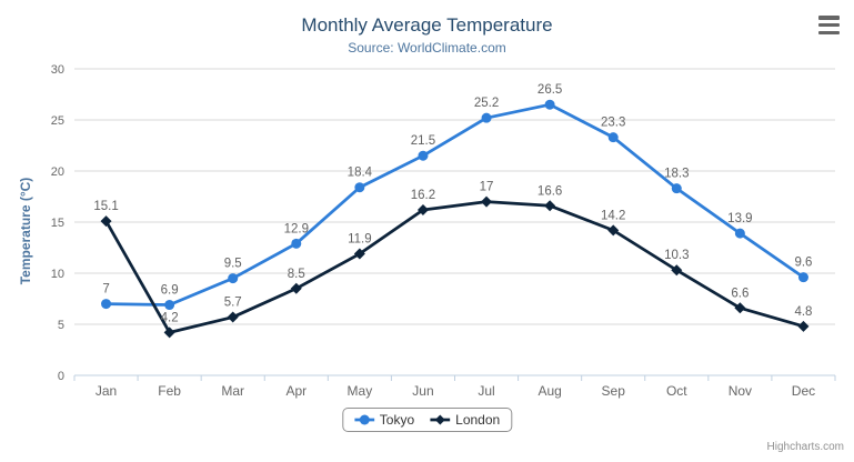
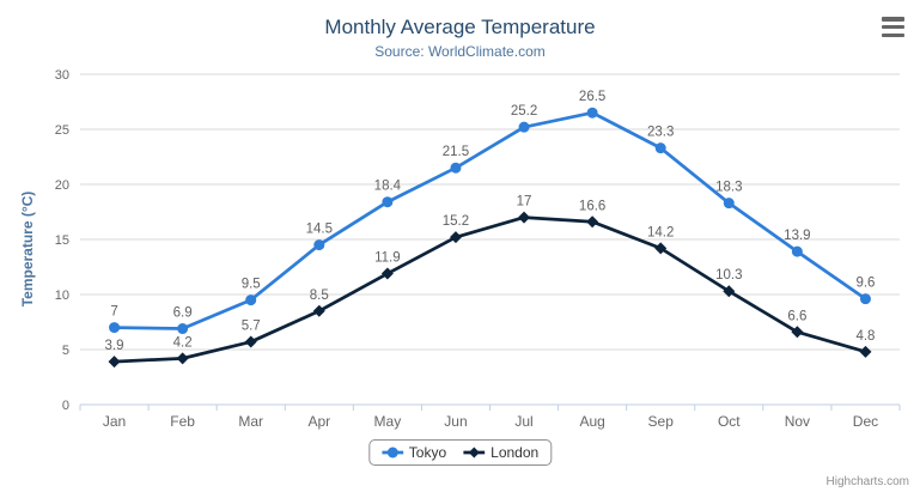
London/Jan: 15.1 -> 3.9
Tokyo/Apr: 12.9 -> 14.5
London/Jun: 16.2 -> 15.2
